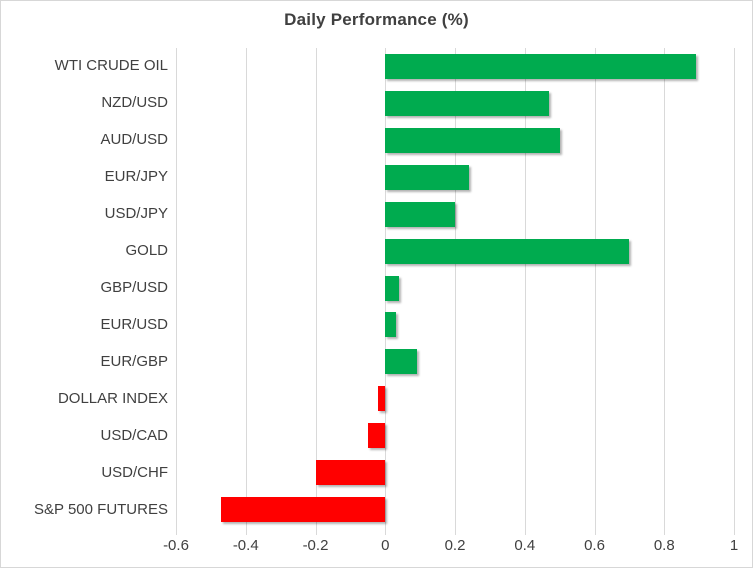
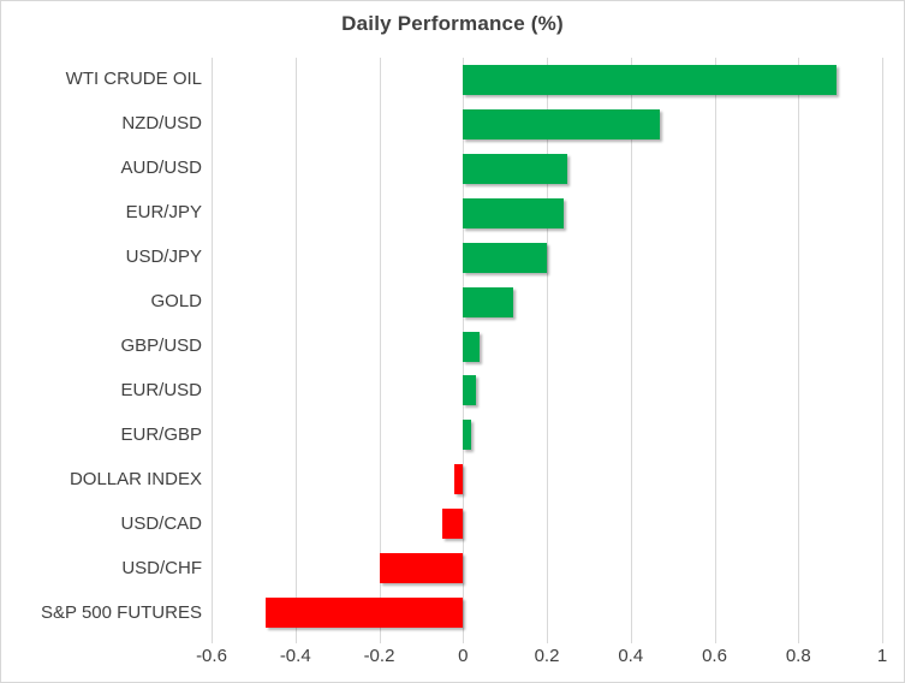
AUD/USD: 0.50 -> 0.25
GOLD: 0.70 -> 0.12
EUR/GBP: 0.09 -> 0.02
